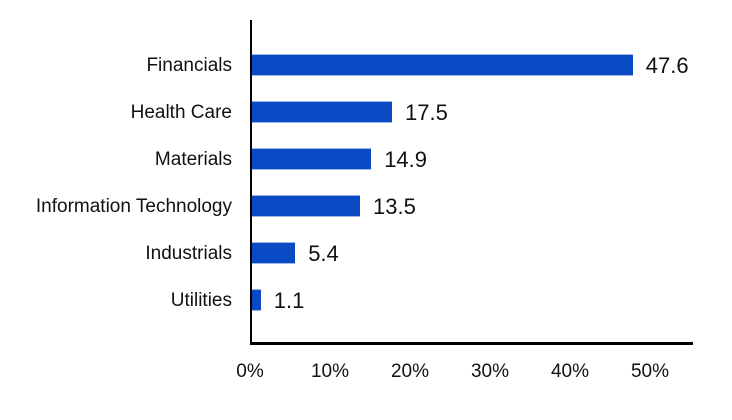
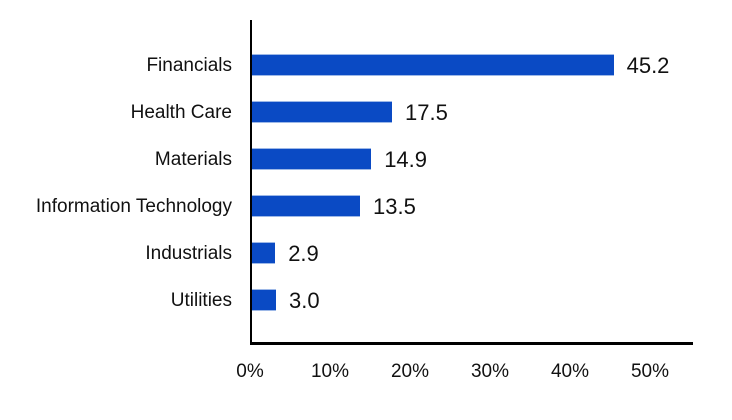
Financials: 47.6 -> 45.2
Industrials: 5.4 -> 2.9
Utilities: 1.1 -> 3.0
